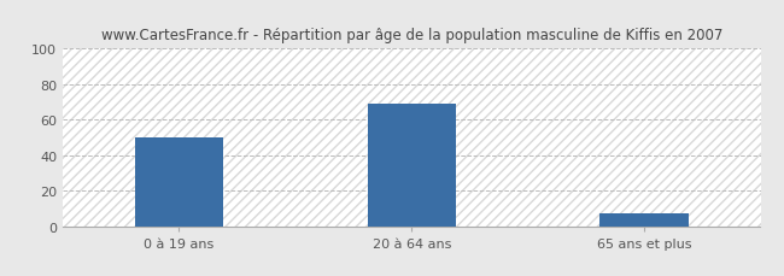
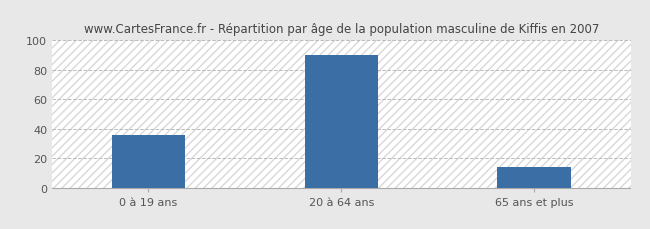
0 à 19 ans: 50 -> 36
20 à 64 ans: 69 -> 90
65 ans et plus: 7 -> 14
